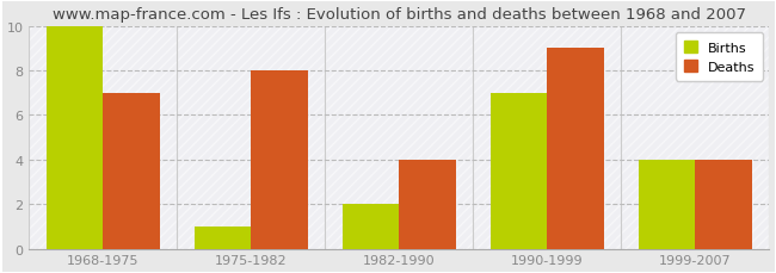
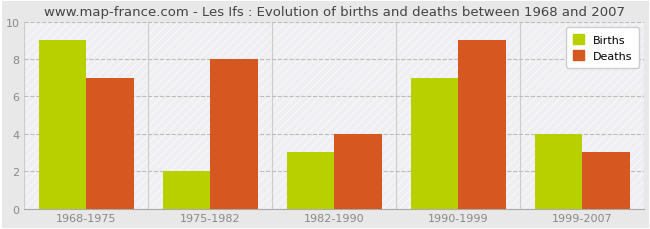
Births/1968-1975: 10 -> 9
Births/1975-1982: 1 -> 2
Births/1982-1990: 2 -> 3
Deaths/1999-2007: 4 -> 3
